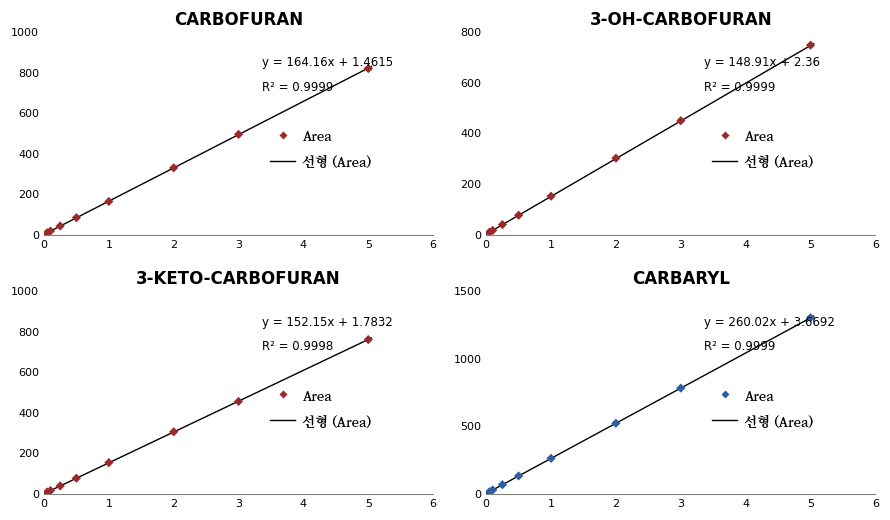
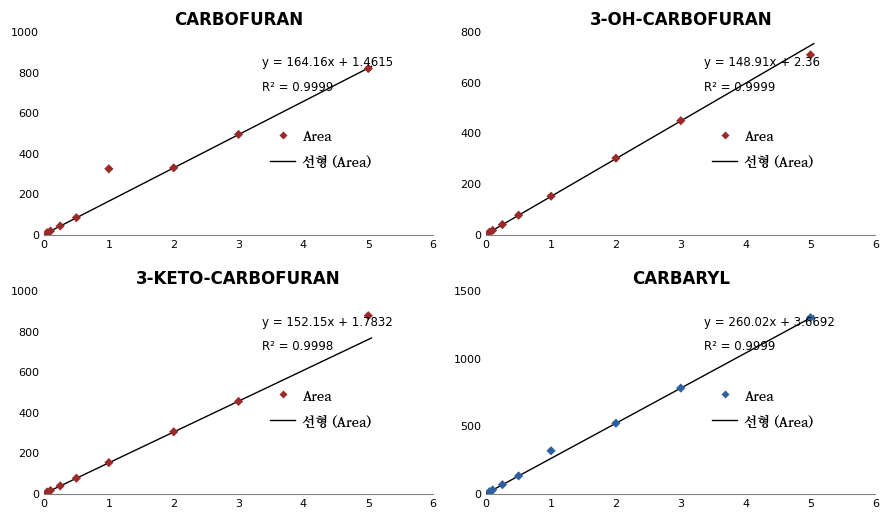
CARBOFURAN/Area/1: 164 -> 325
3-OH-CARBOFURAN/Area/5: 748 -> 710
3-KETO-CARBOFURAN/Area/5: 762 -> 880
CARBARYL/Area/1: 260 -> 320
